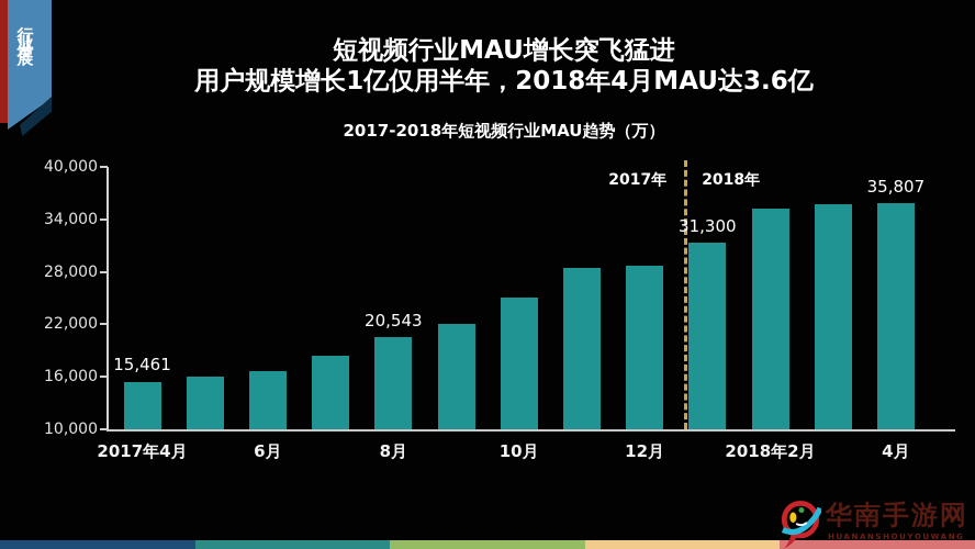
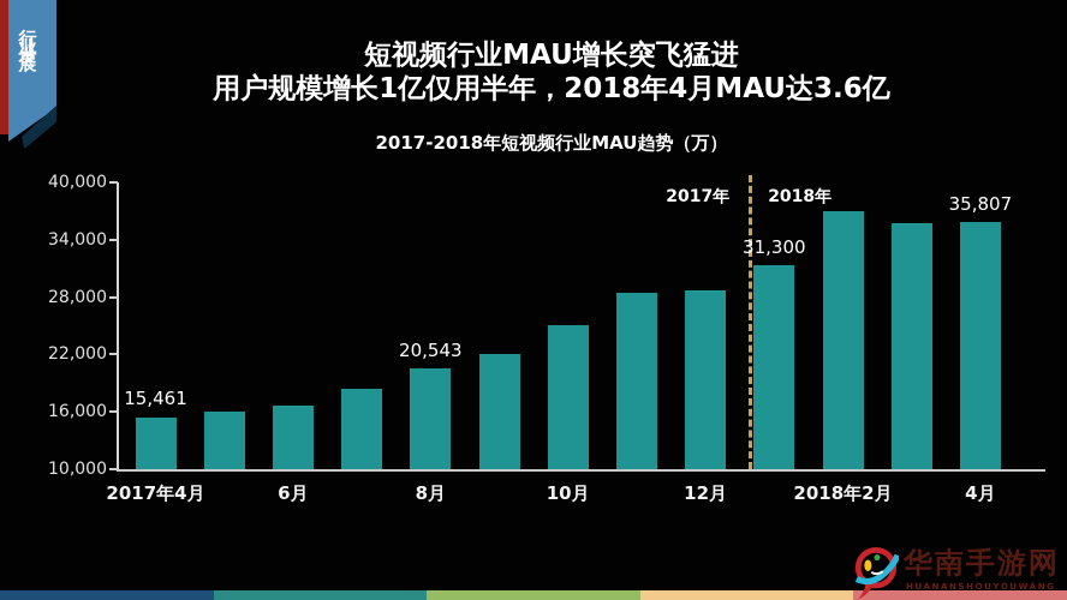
2018年2月: 35000 -> 37000
